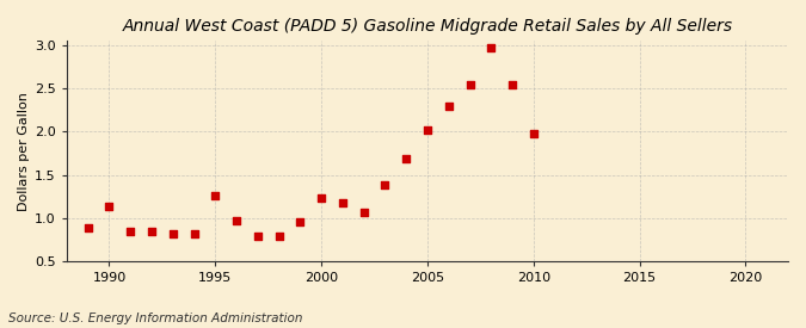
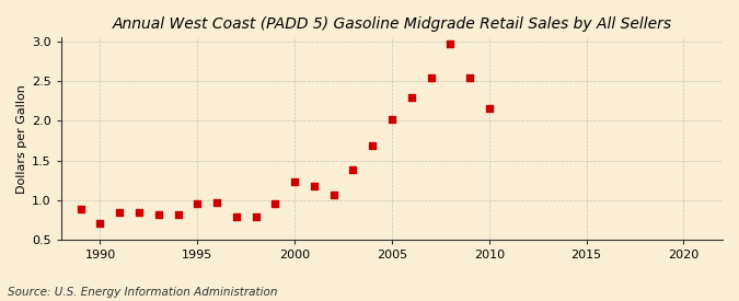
1990: 1.14 -> 0.70
1995: 1.26 -> 0.95
2010: 1.98 -> 2.16
